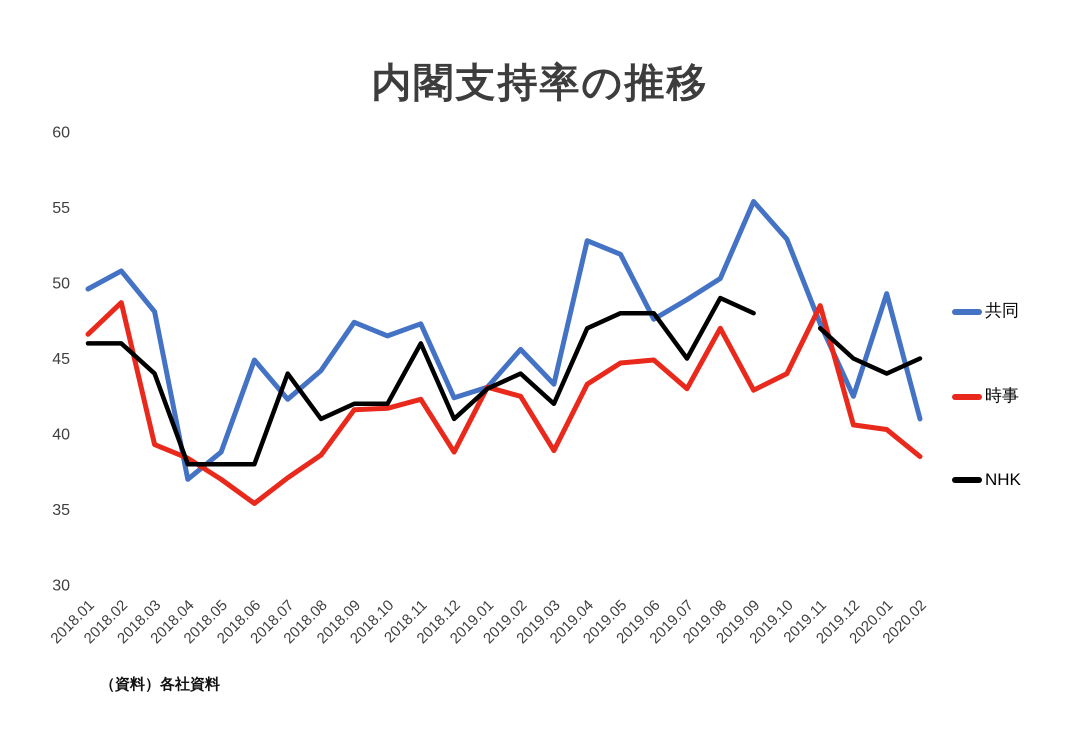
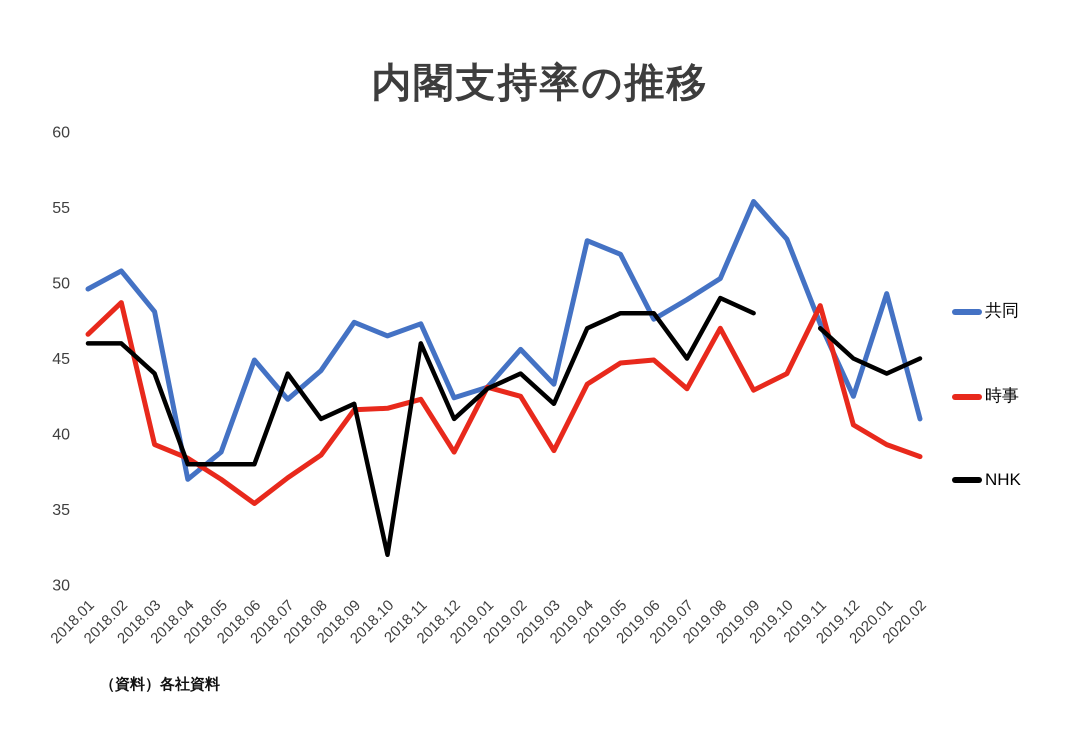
NHK/2018.10: 42 -> 32
時事/2020.01: 40.3 -> 39.3
